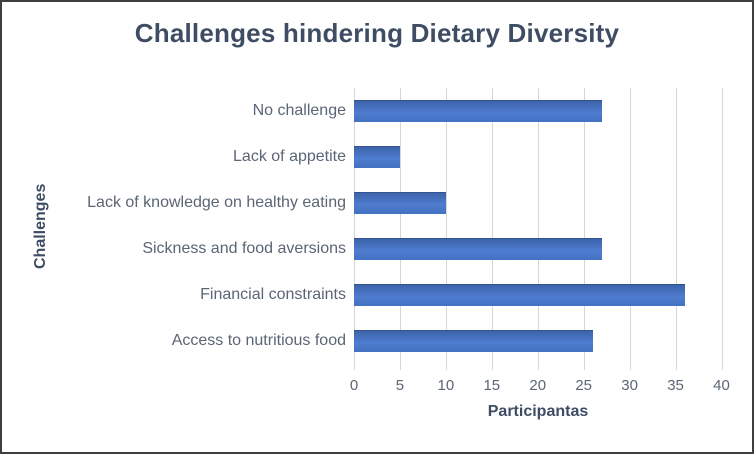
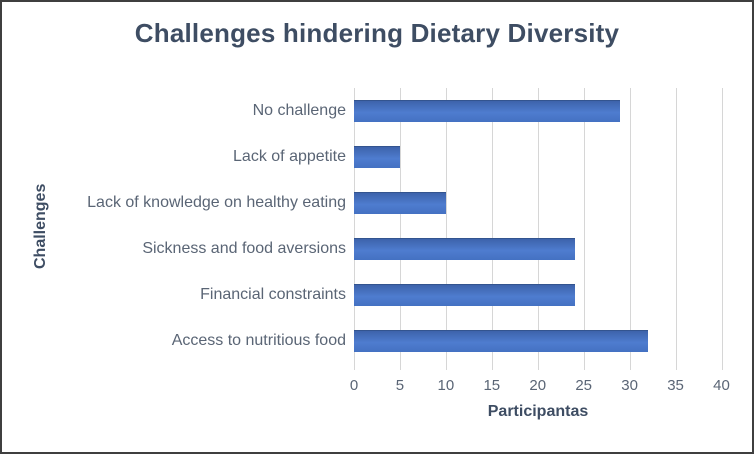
No challenge: 27 -> 29
Sickness and food aversions: 27 -> 24
Financial constraints: 36 -> 24
Access to nutritious food: 26 -> 32
